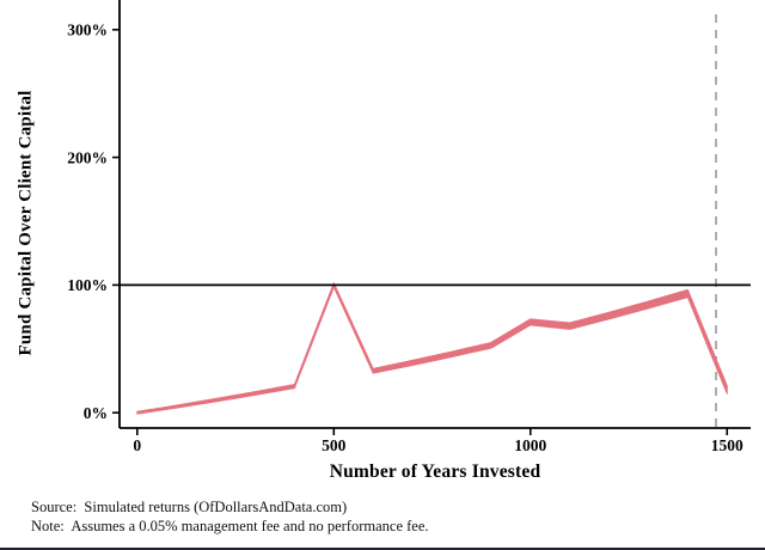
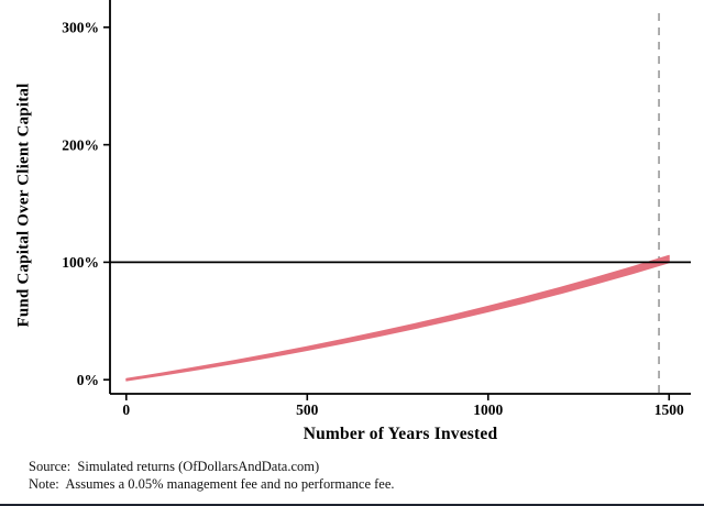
500: 100% -> 27%
1000: 71% -> 60%
1500: 18% -> 103%
